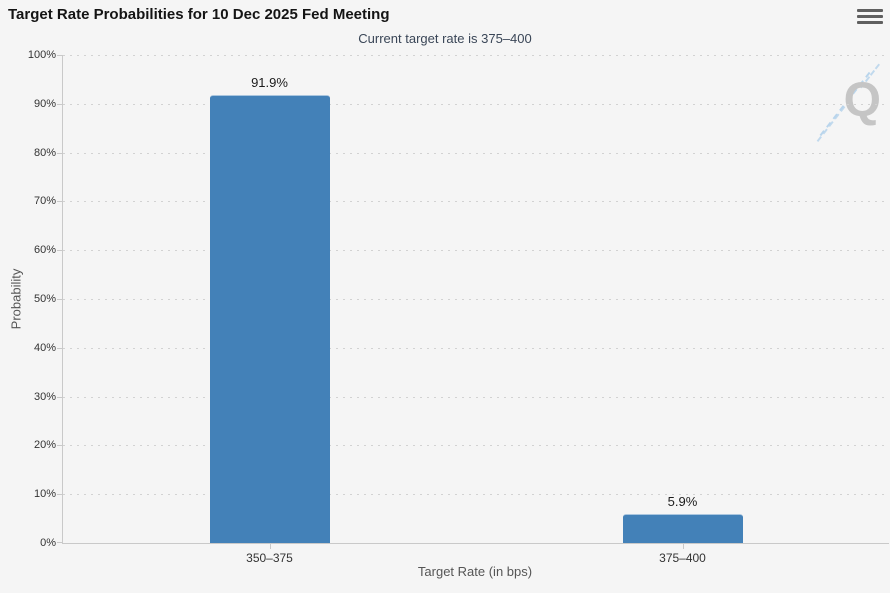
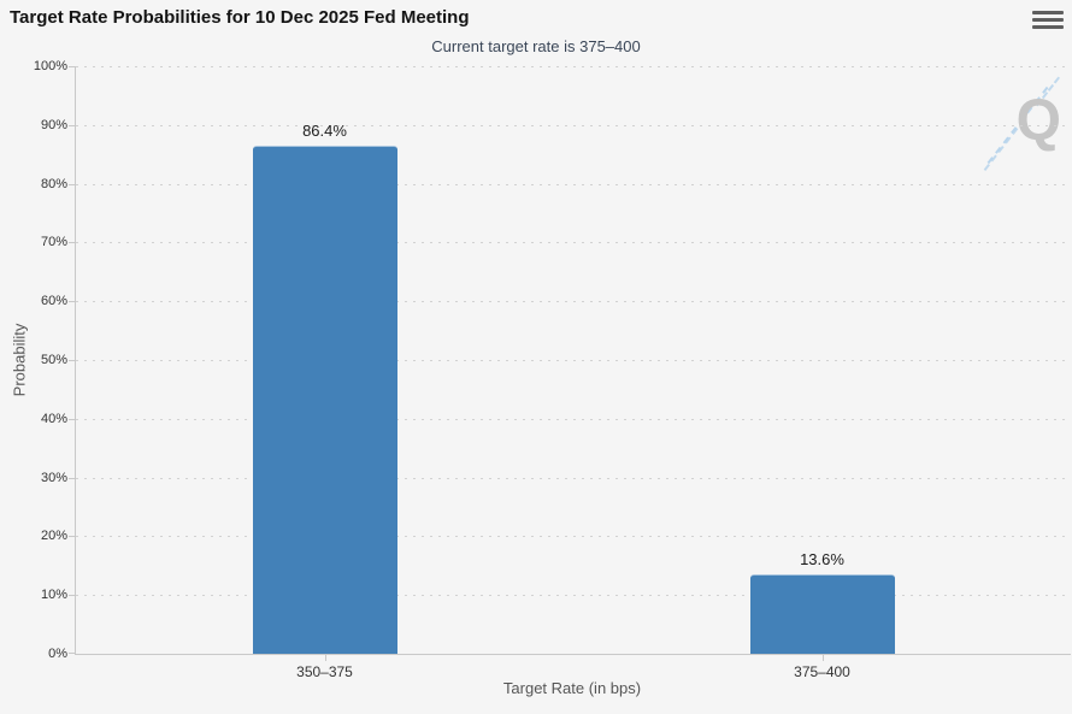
350–375: 91.9% -> 86.4%
375–400: 5.9% -> 13.6%
